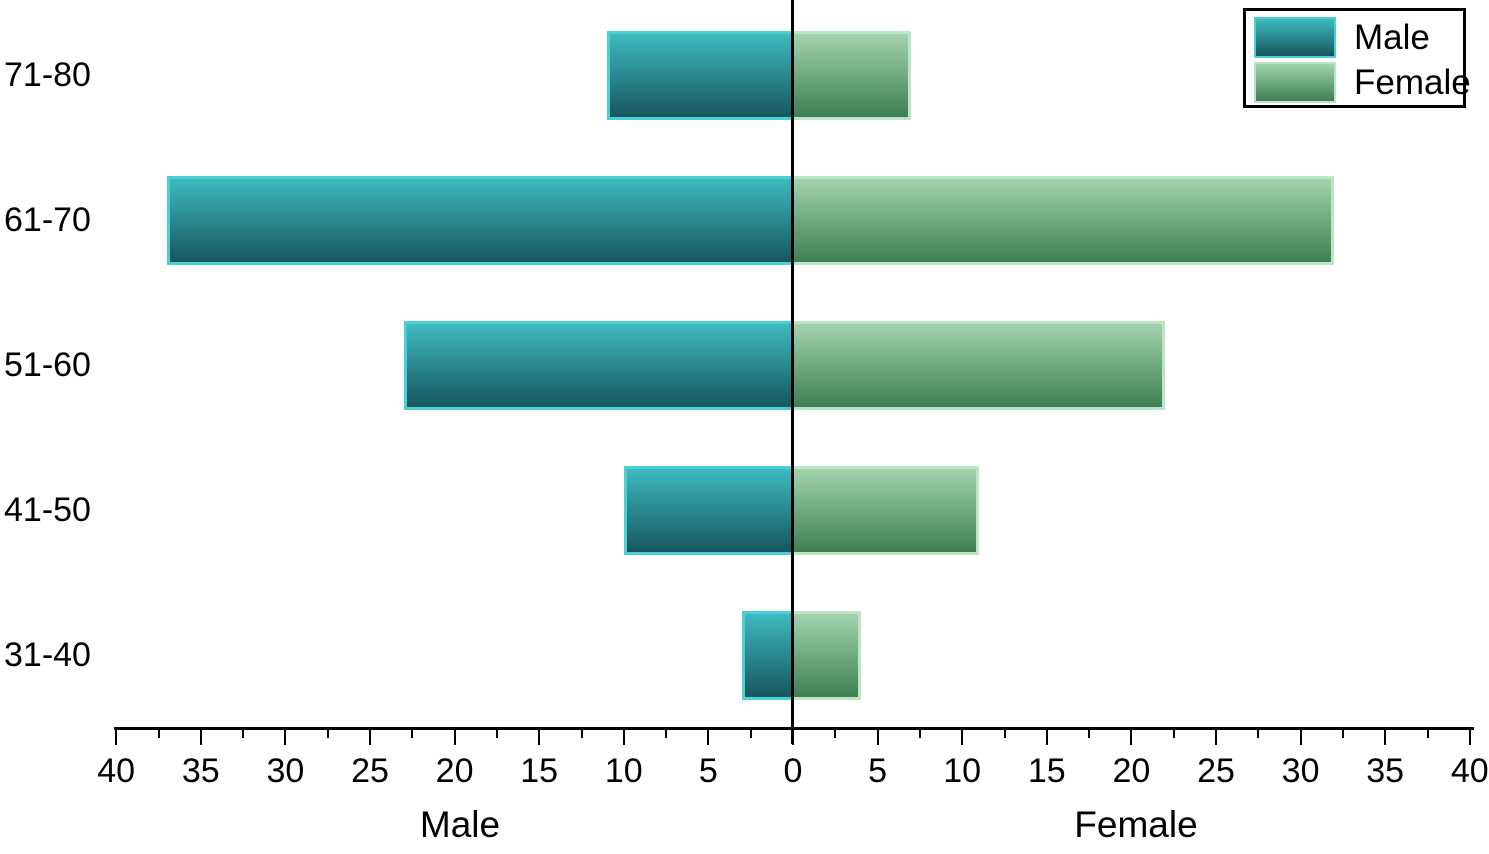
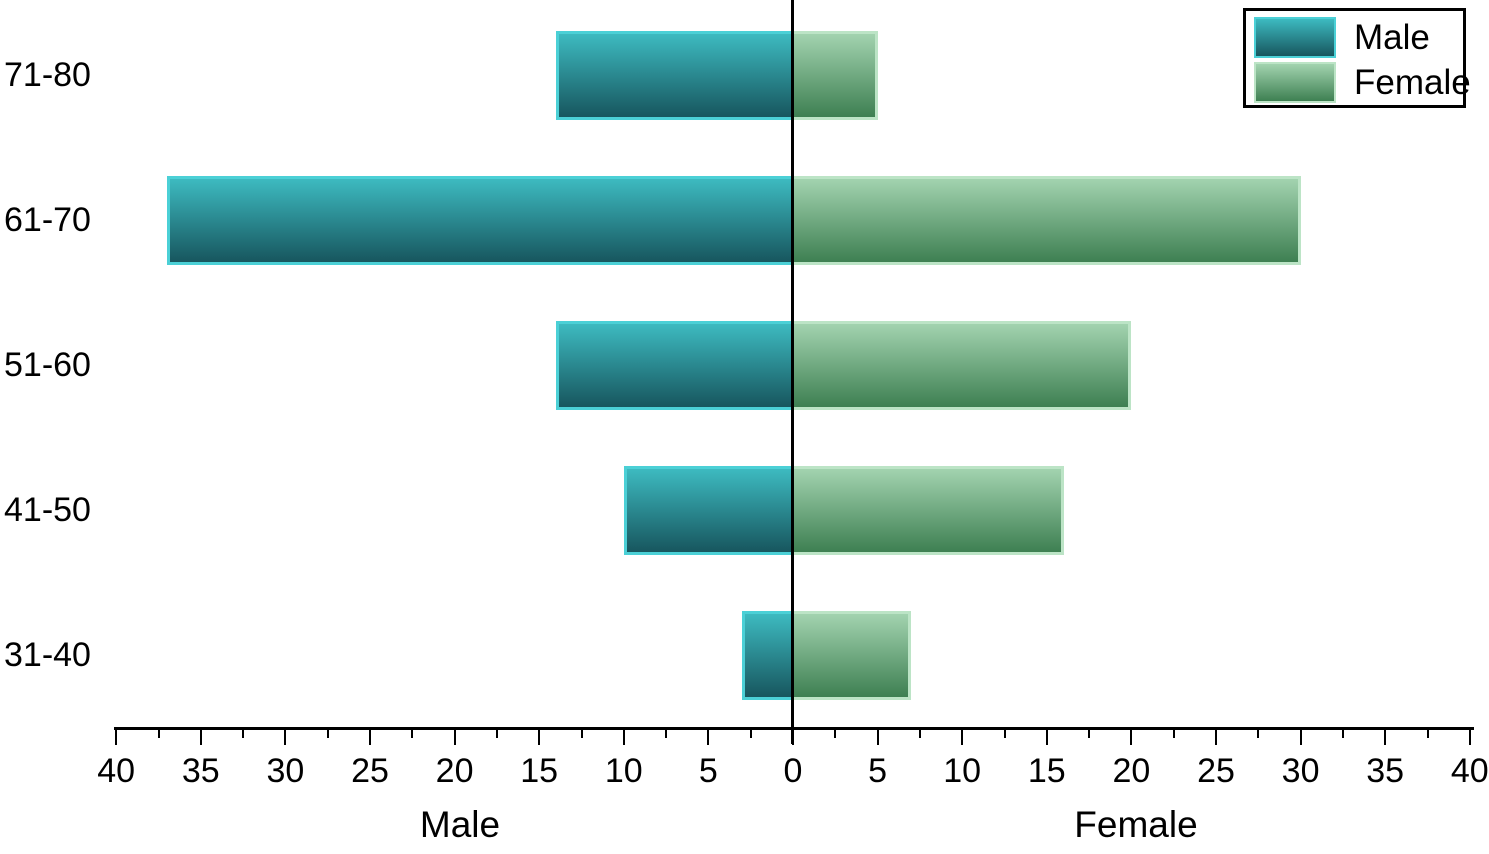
Male/71-80: 11 -> 14
Female/71-80: 7 -> 5
Female/61-70: 32 -> 30
Male/51-60: 23 -> 14
Female/51-60: 22 -> 20
Female/41-50: 11 -> 16
Female/31-40: 4 -> 7
